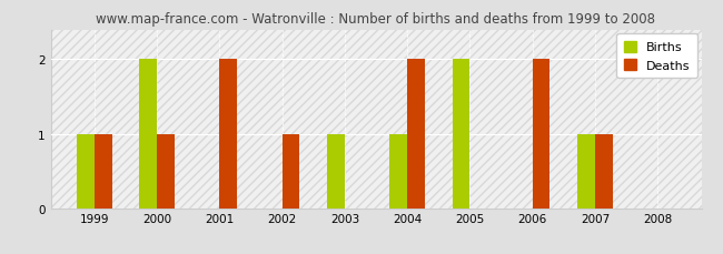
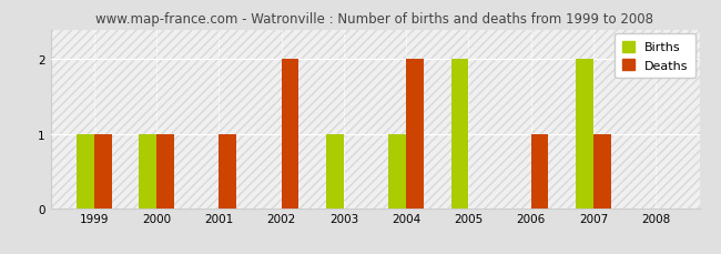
Births/2000: 2 -> 1
Deaths/2001: 2 -> 1
Deaths/2002: 1 -> 2
Deaths/2006: 2 -> 1
Births/2007: 1 -> 2
